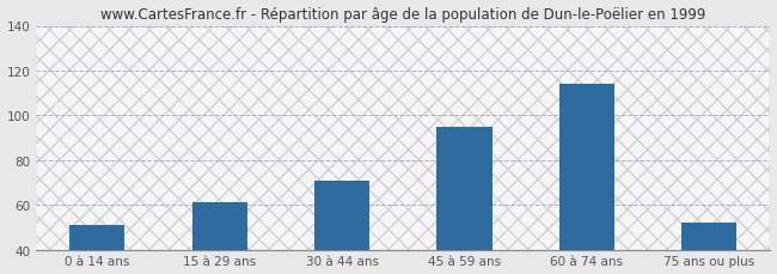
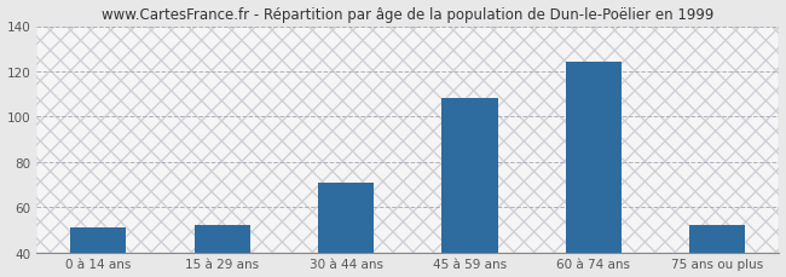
15 à 29 ans: 61 -> 52
45 à 59 ans: 95 -> 108
60 à 74 ans: 114 -> 124
